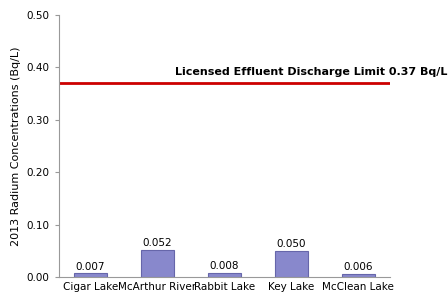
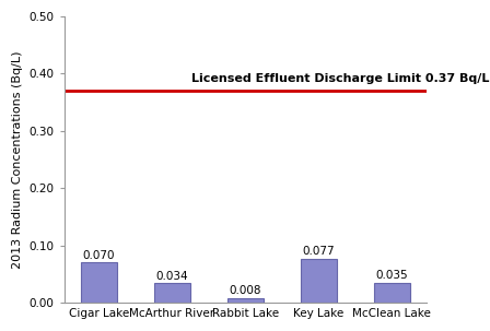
Cigar Lake: 0.007 -> 0.070
McArthur River: 0.052 -> 0.034
Key Lake: 0.050 -> 0.077
McClean Lake: 0.006 -> 0.035
